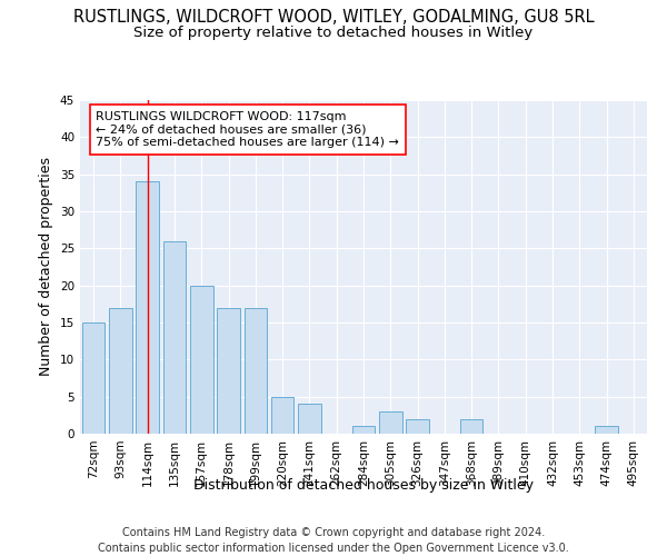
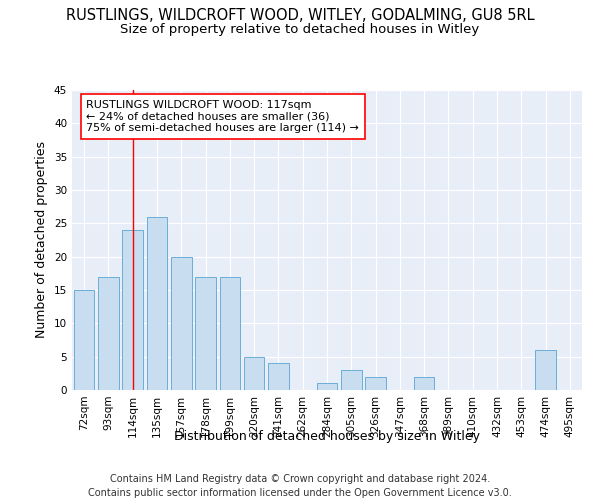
114sqm: 34 -> 24
474sqm: 1 -> 6
